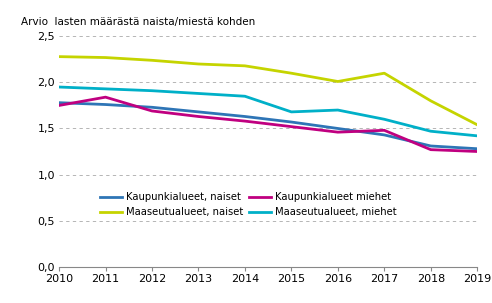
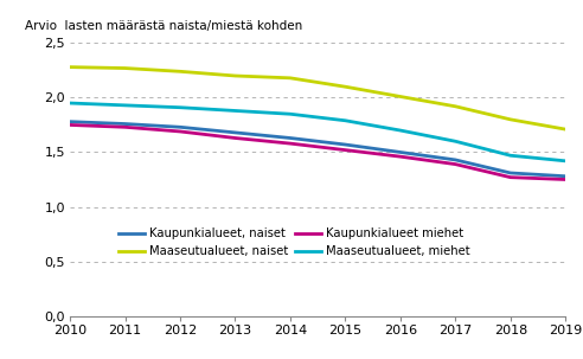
Kaupunkialueet miehet/2011: 1,84 -> 1,73
Maaseutualueet, miehet/2015: 1,68 -> 1,79
Kaupunkialueet miehet/2017: 1,48 -> 1,39
Maaseutualueet, naiset/2017: 2,10 -> 1,92
Maaseutualueet, naiset/2019: 1,54 -> 1,71
